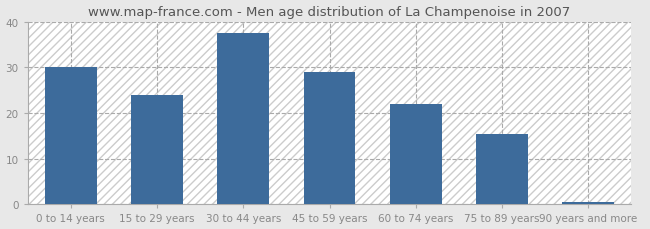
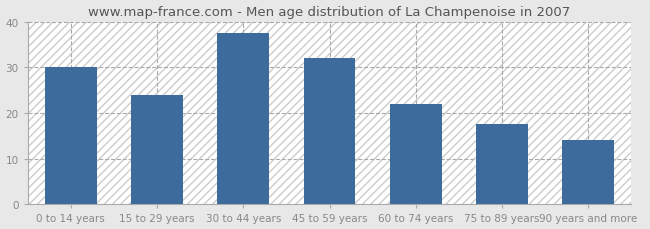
45 to 59 years: 29.0 -> 32.0
75 to 89 years: 15.5 -> 17.5
90 years and more: 0.5 -> 14.0
